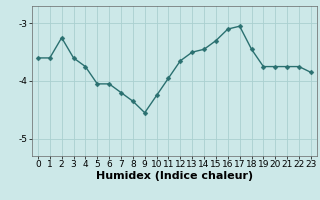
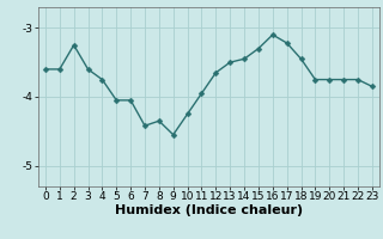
7: -4.20 -> -4.42
17: -3.05 -> -3.22
